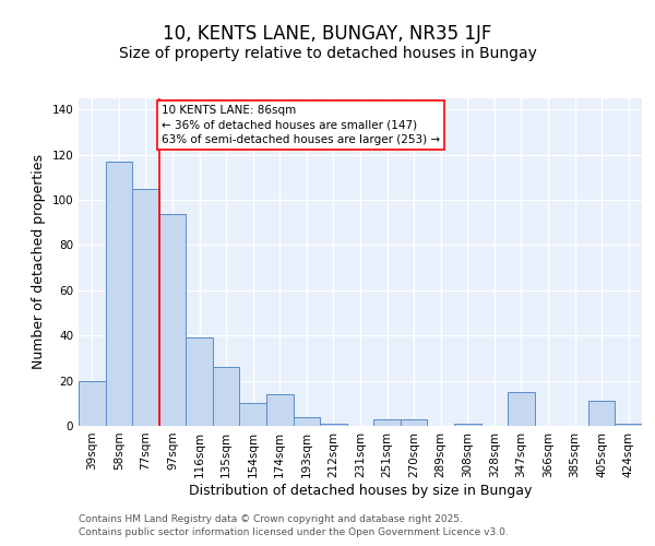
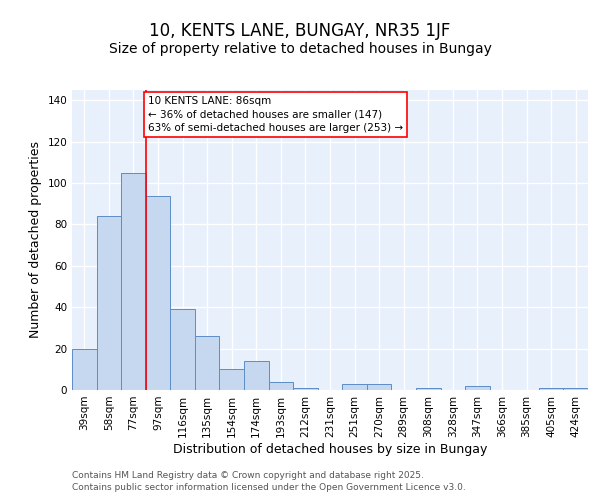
58sqm: 117 -> 84
347sqm: 15 -> 2
405sqm: 11 -> 1
